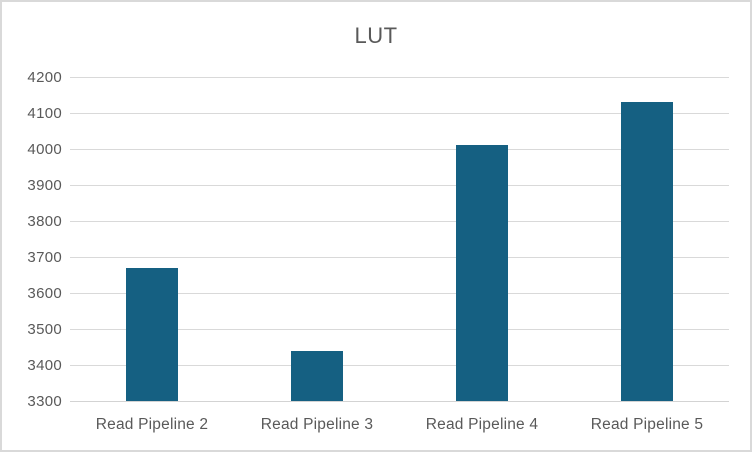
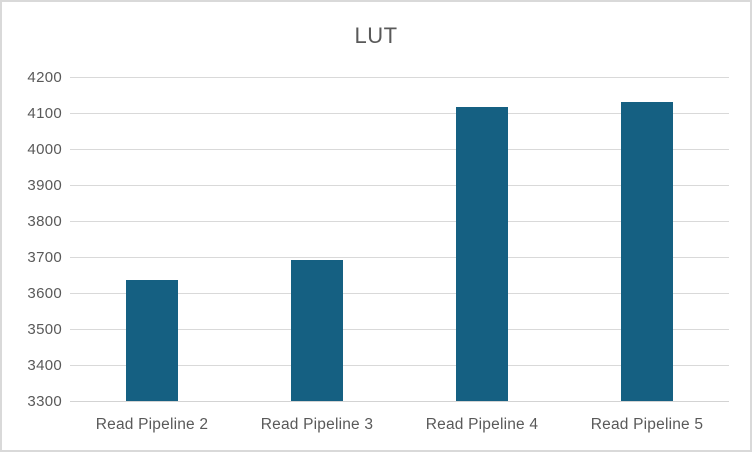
Read Pipeline 2: 3670 -> 3640
Read Pipeline 3: 3440 -> 3690
Read Pipeline 4: 4010 -> 4120
